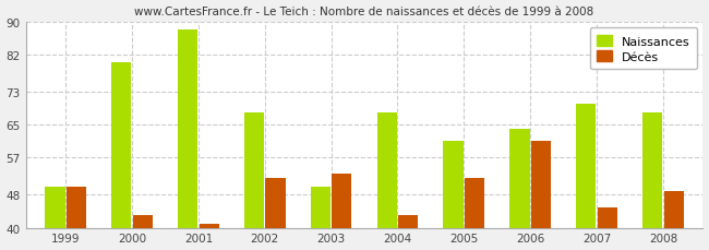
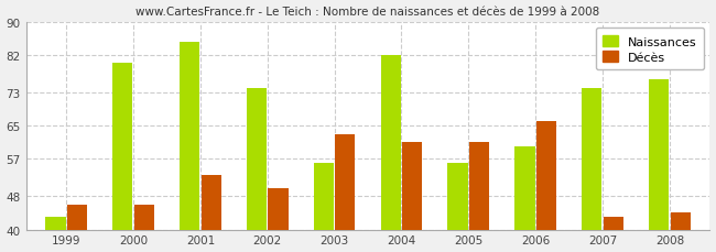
Naissances/1999: 50 -> 43
Décès/1999: 50 -> 46
Décès/2000: 43 -> 46
Naissances/2001: 88 -> 85
Décès/2001: 41 -> 53
Naissances/2002: 68 -> 74
Décès/2002: 52 -> 50
Naissances/2003: 50 -> 56
Décès/2003: 53 -> 63
Naissances/2004: 68 -> 82
Décès/2004: 43 -> 61
Naissances/2005: 61 -> 56
Décès/2005: 52 -> 61
Naissances/2006: 64 -> 60
Décès/2006: 61 -> 66
Naissances/2007: 70 -> 74
Décès/2007: 45 -> 43
Naissances/2008: 68 -> 76
Décès/2008: 49 -> 44
